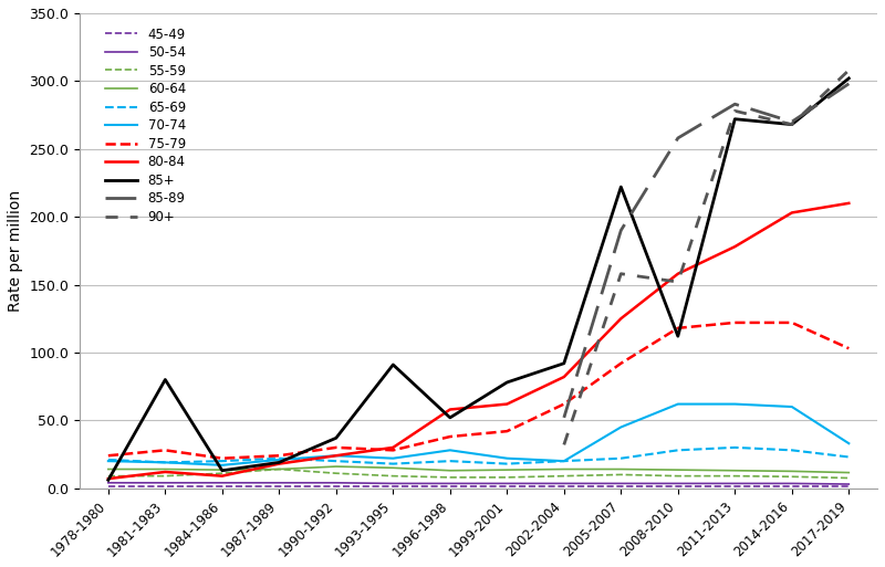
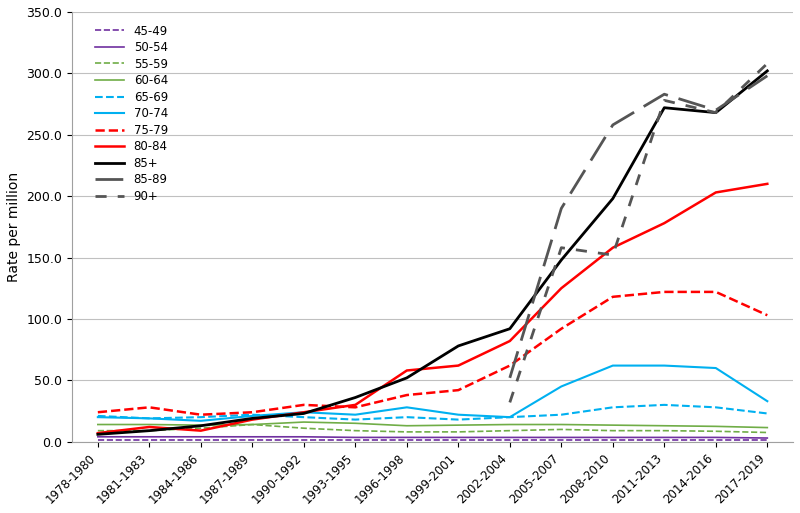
85+/1981-1983: 80 -> 9
85+/1990-1992: 37 -> 23
85+/1993-1995: 91 -> 36
85+/2005-2007: 222 -> 148
85+/2008-2010: 112 -> 198
